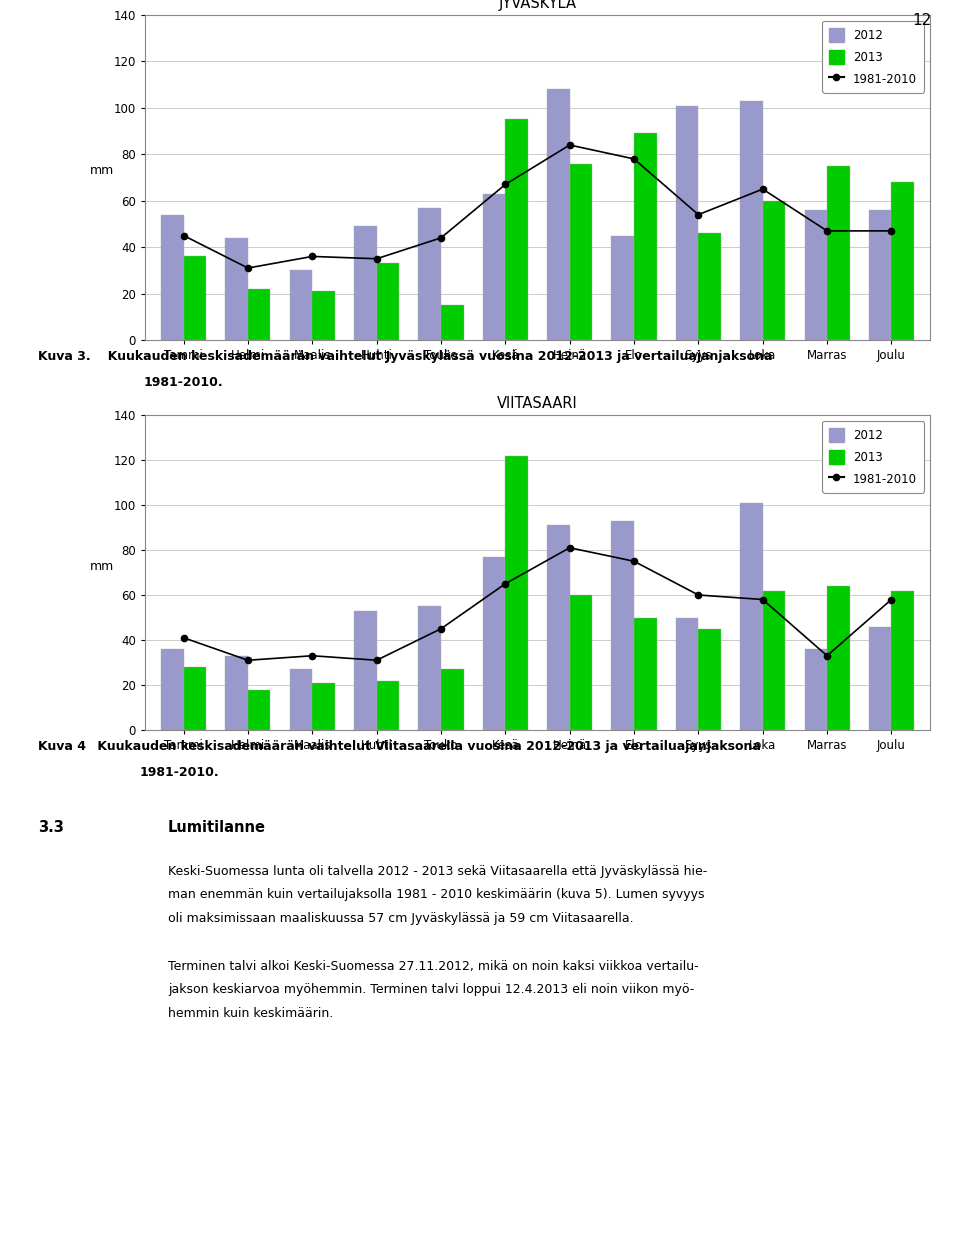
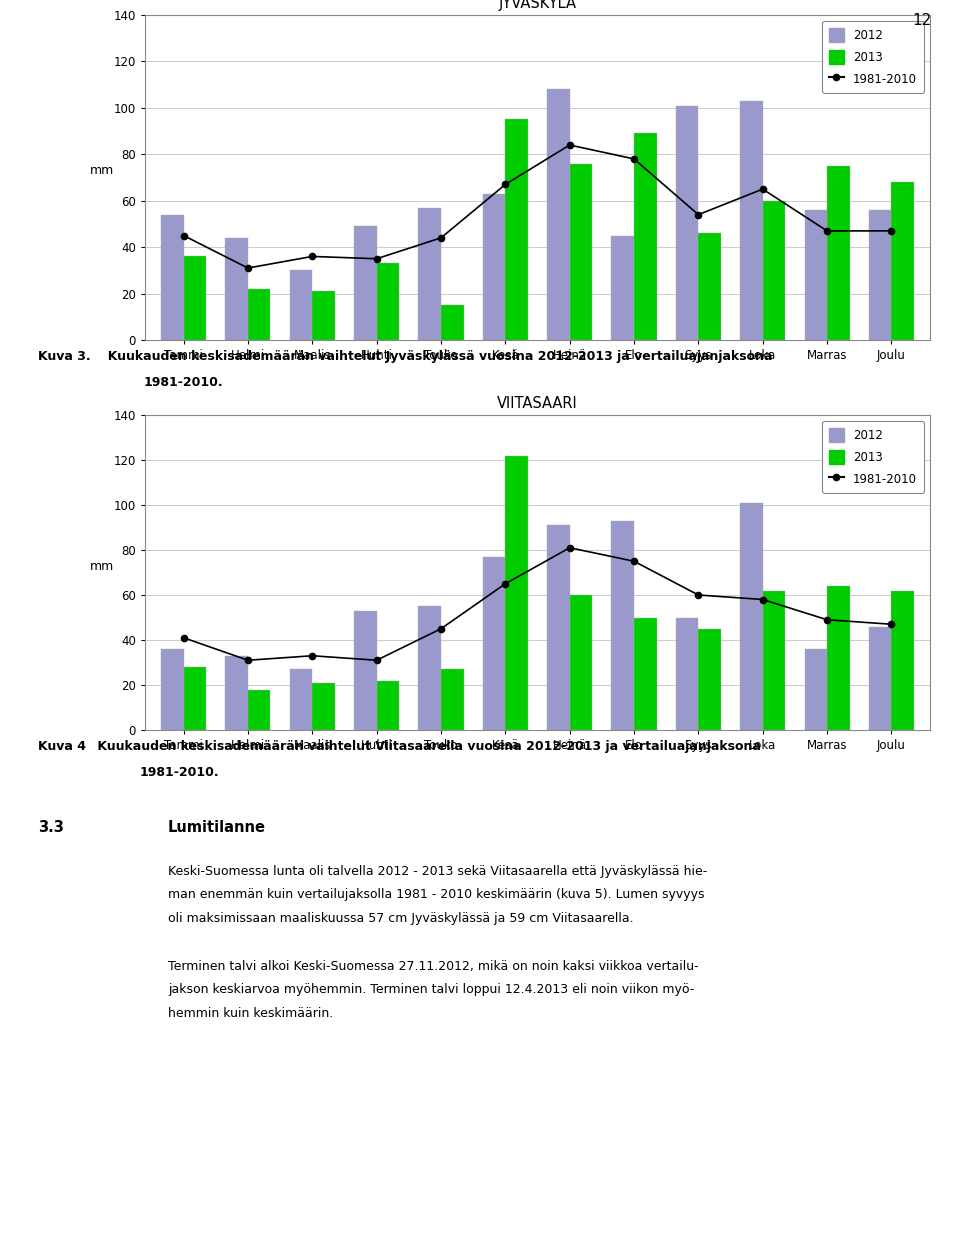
VIITASAARI/1981-2010/Marras: 33 -> 49
VIITASAARI/1981-2010/Joulu: 58 -> 47
